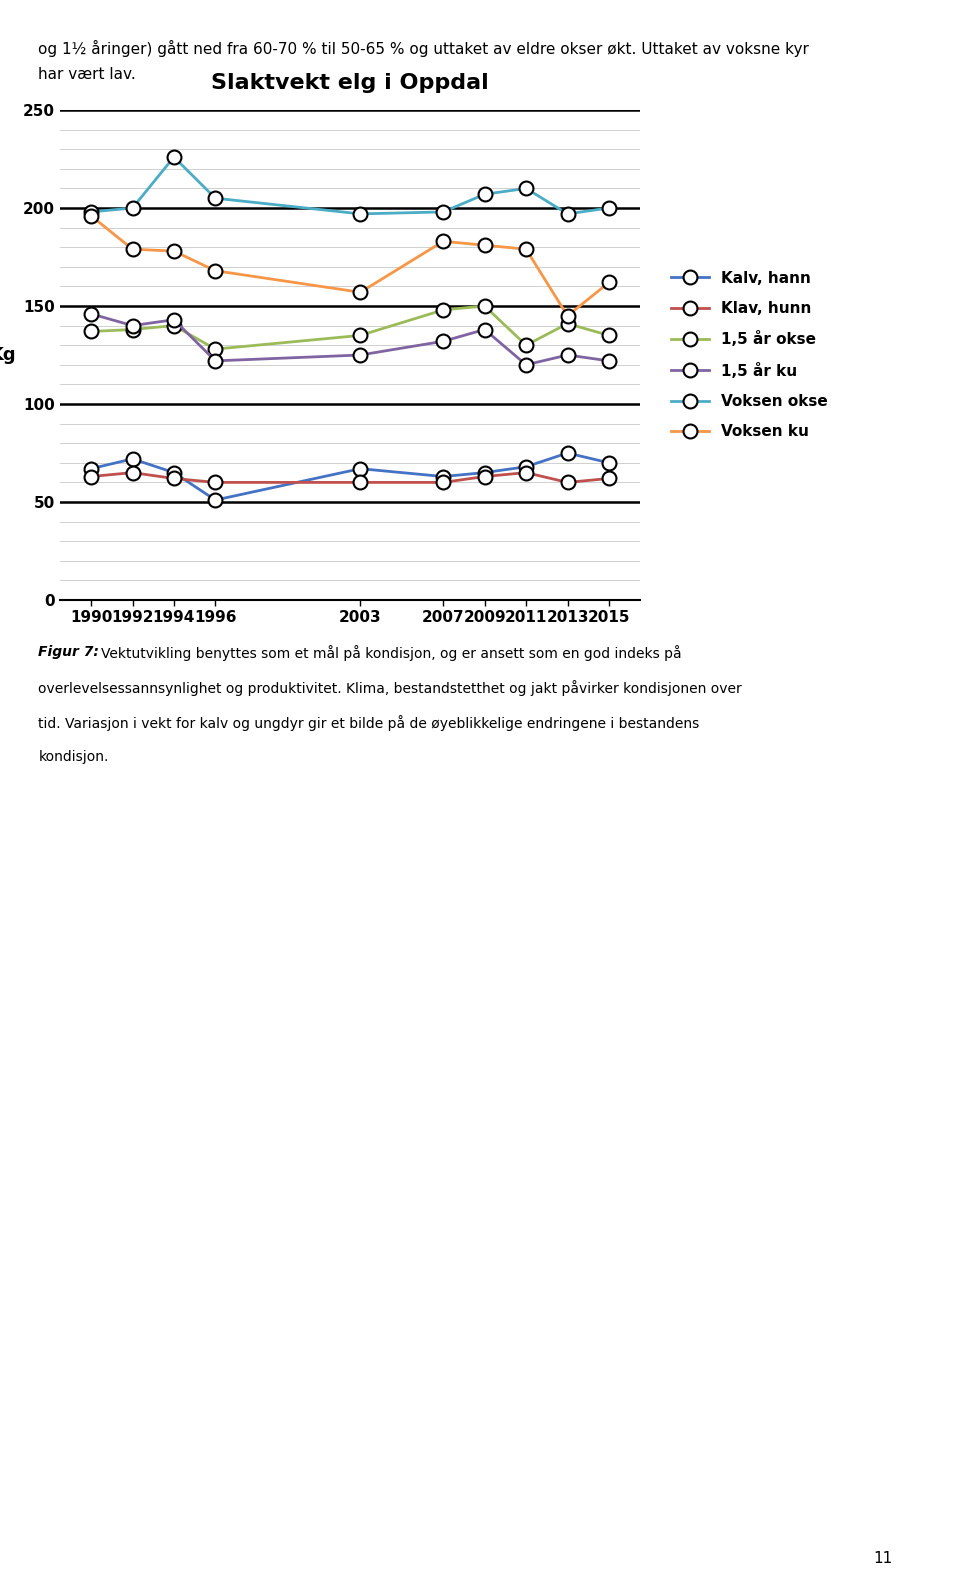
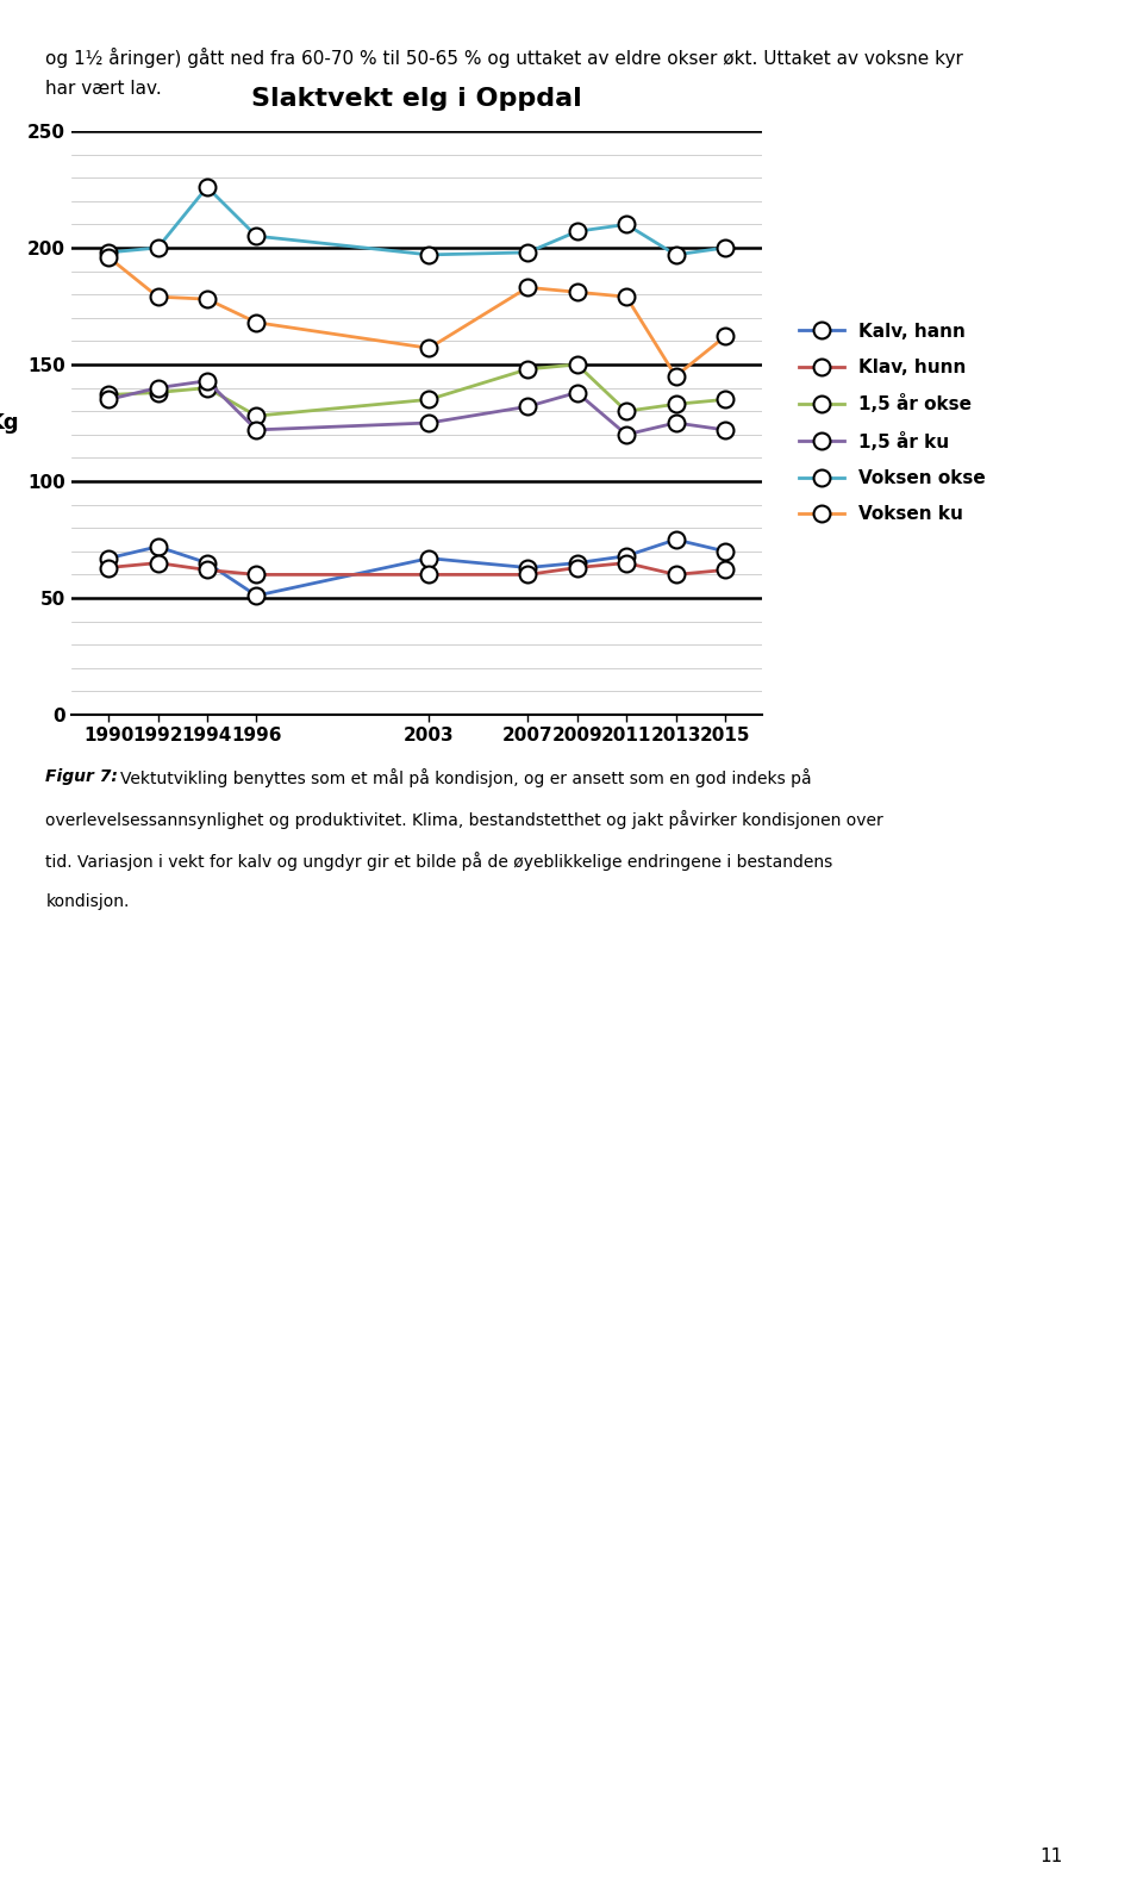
1,5 år ku/1990: 146 -> 135
1,5 år okse/2013: 141 -> 133
